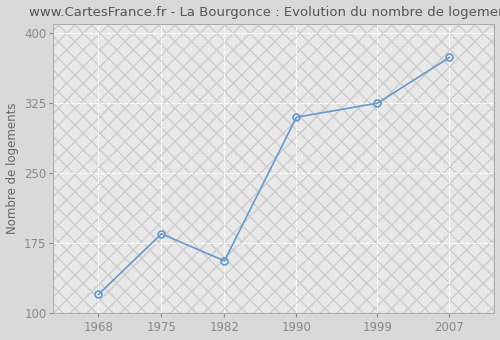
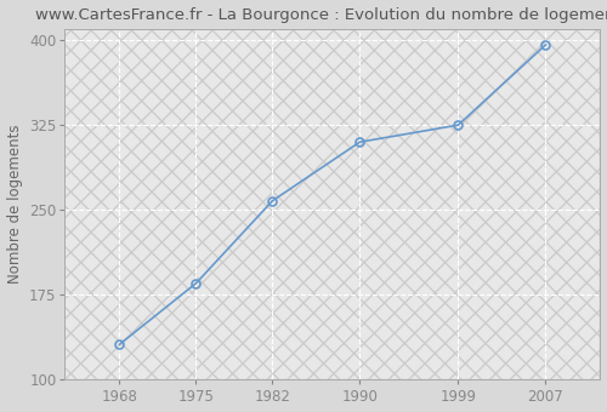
1968: 120 -> 131
1982: 156 -> 258
2007: 374 -> 396
